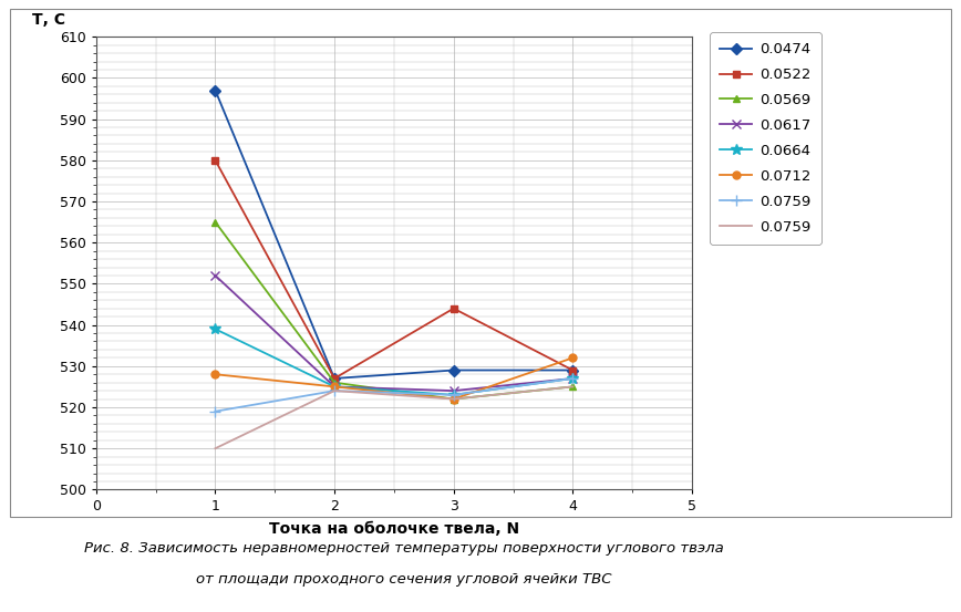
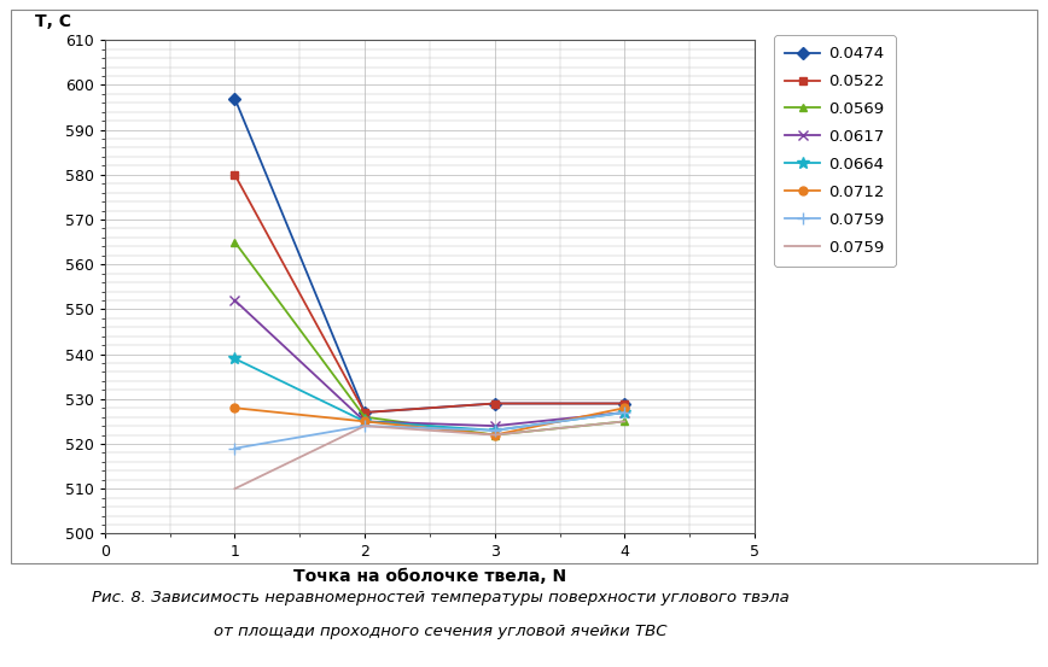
0.0522/3: 544 -> 529
0.0712/4: 532 -> 528
